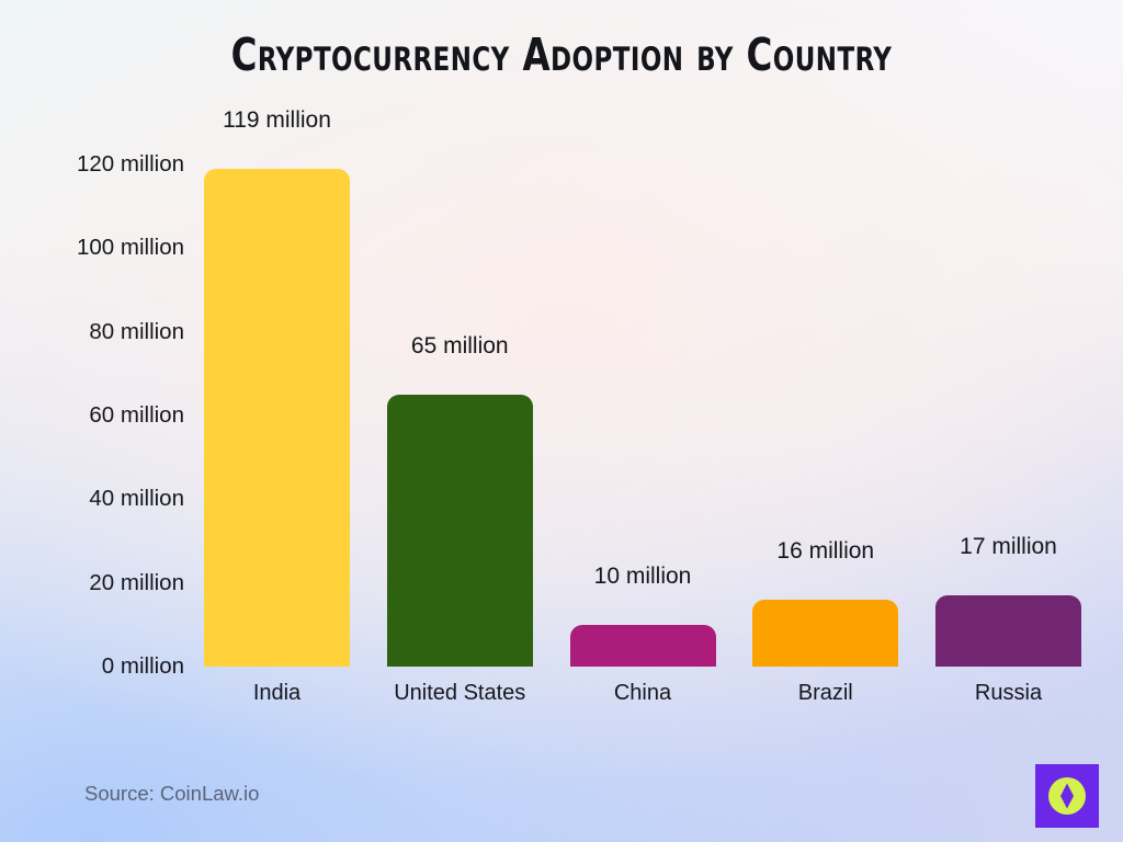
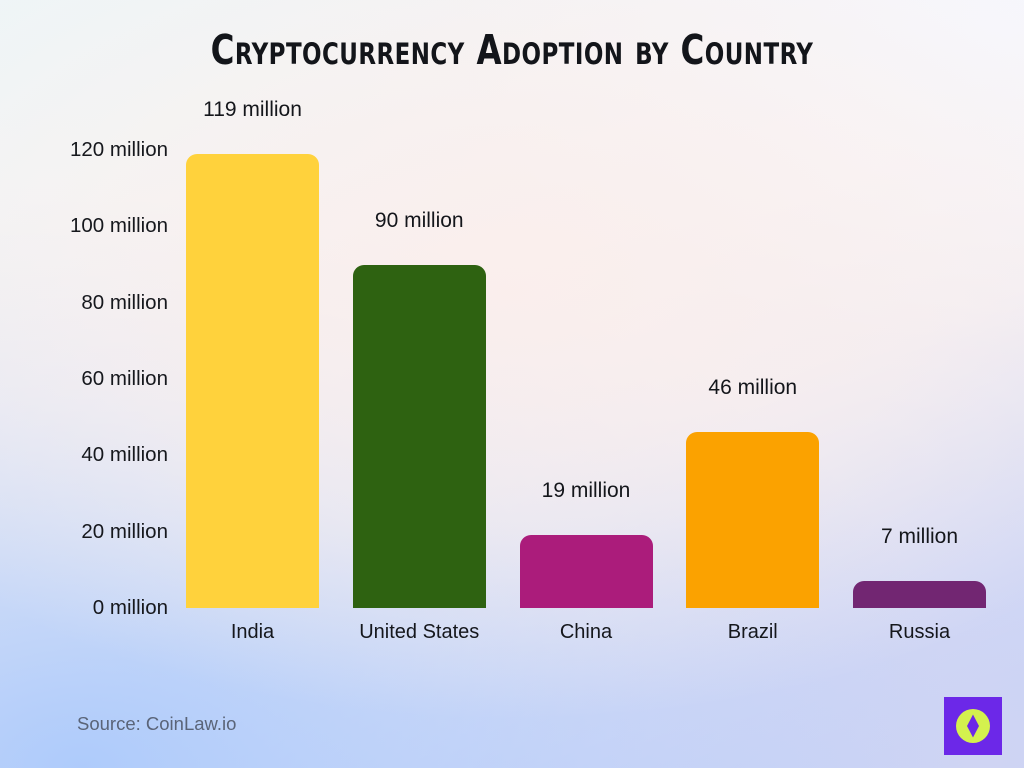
United States: 65 -> 90
China: 10 -> 19
Brazil: 16 -> 46
Russia: 17 -> 7
